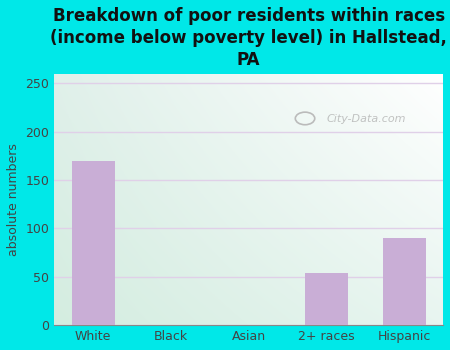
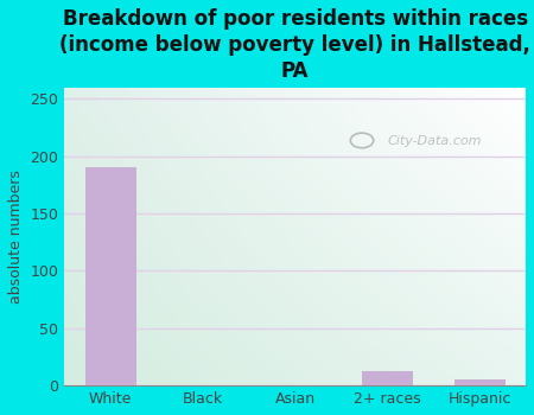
White: 170 -> 190
2+ races: 54 -> 13
Hispanic: 90 -> 5
